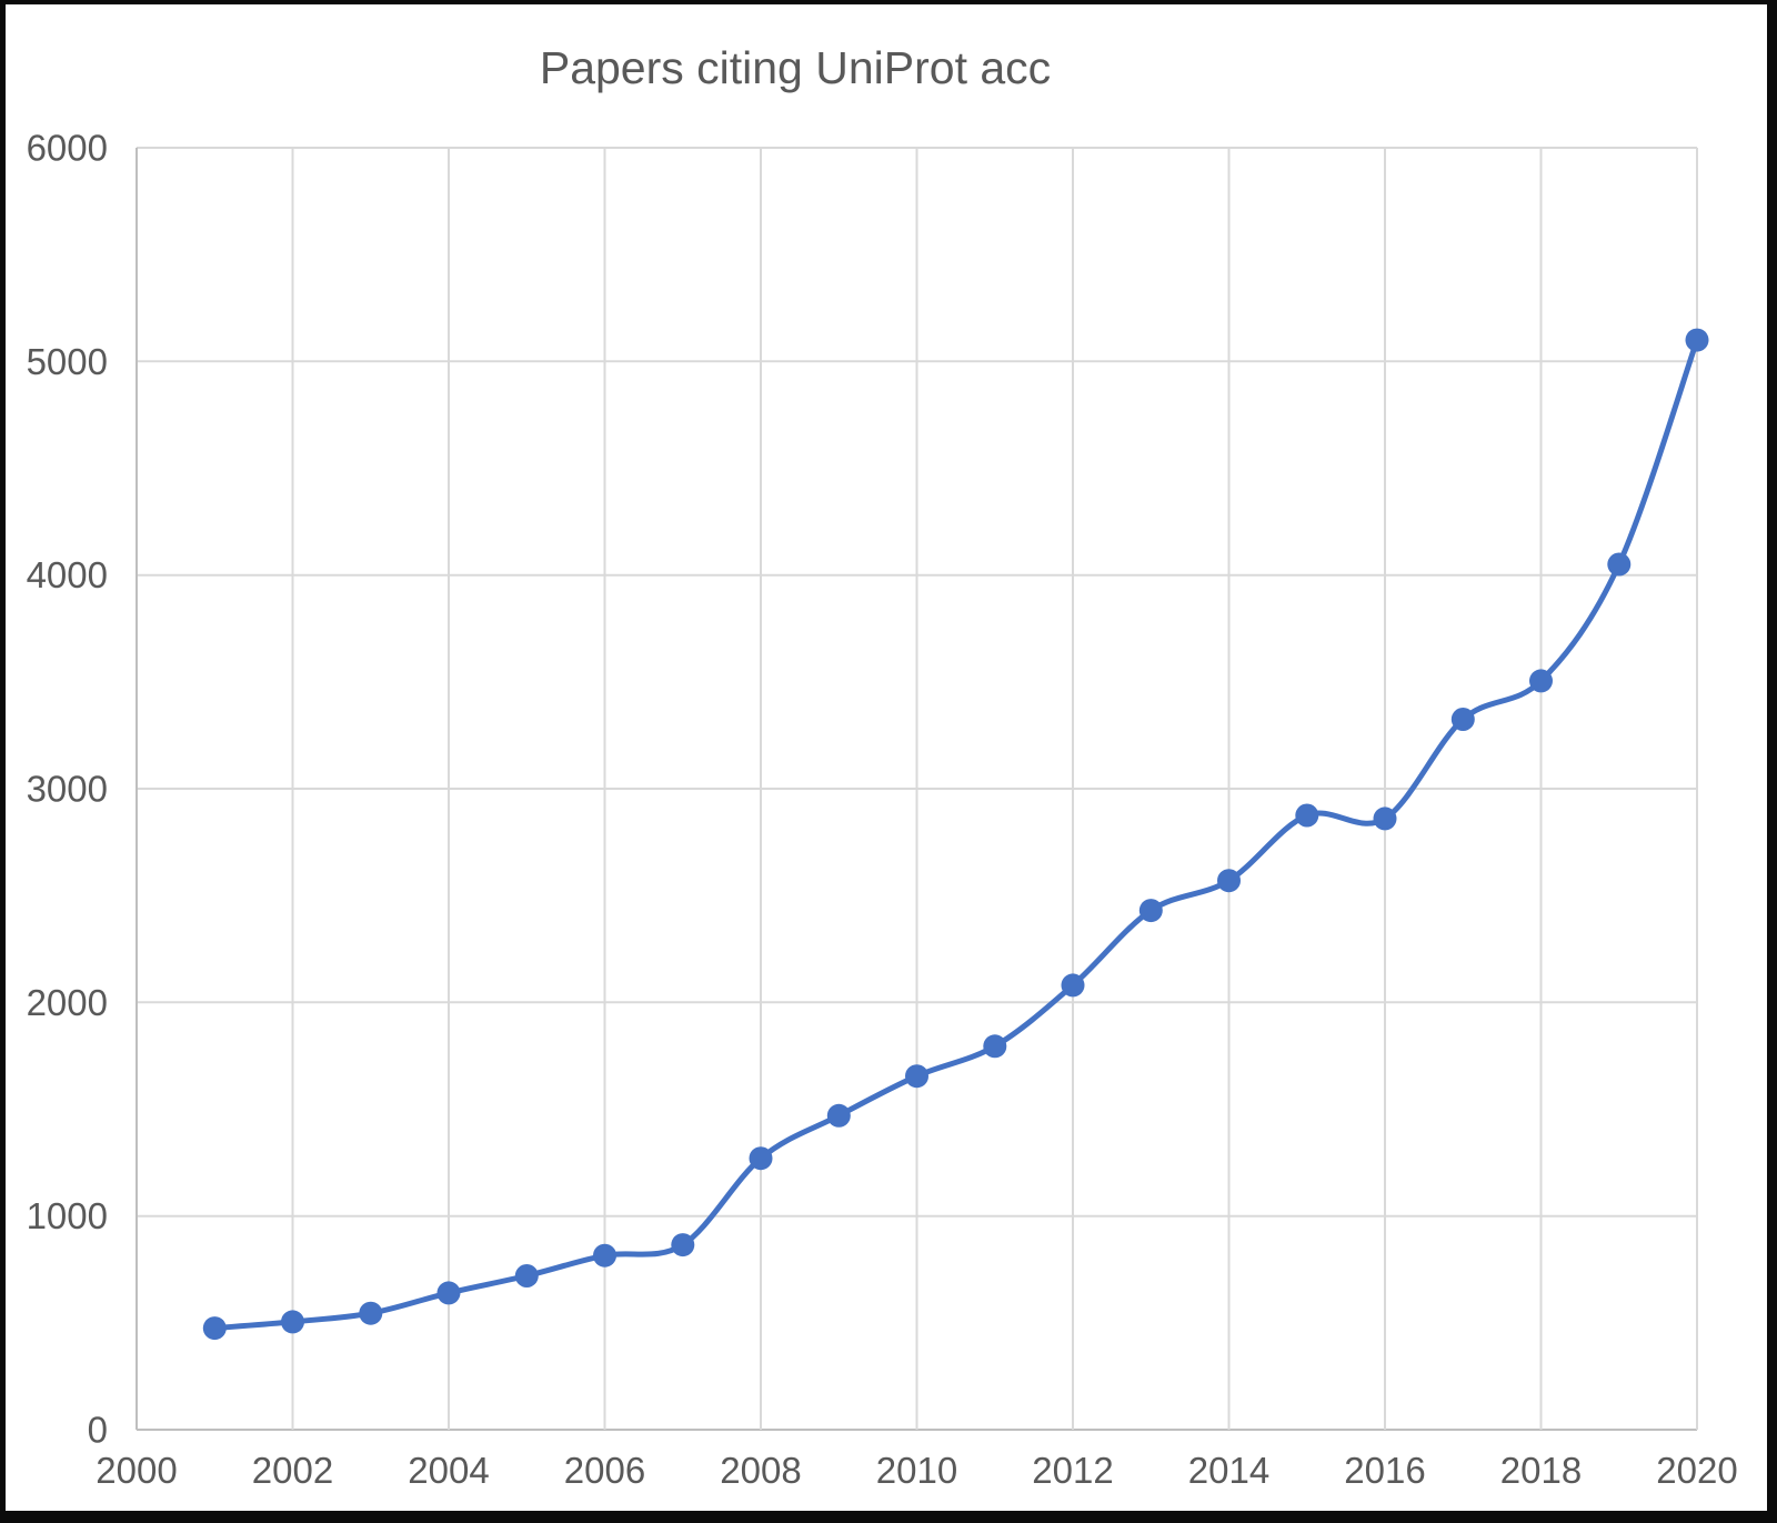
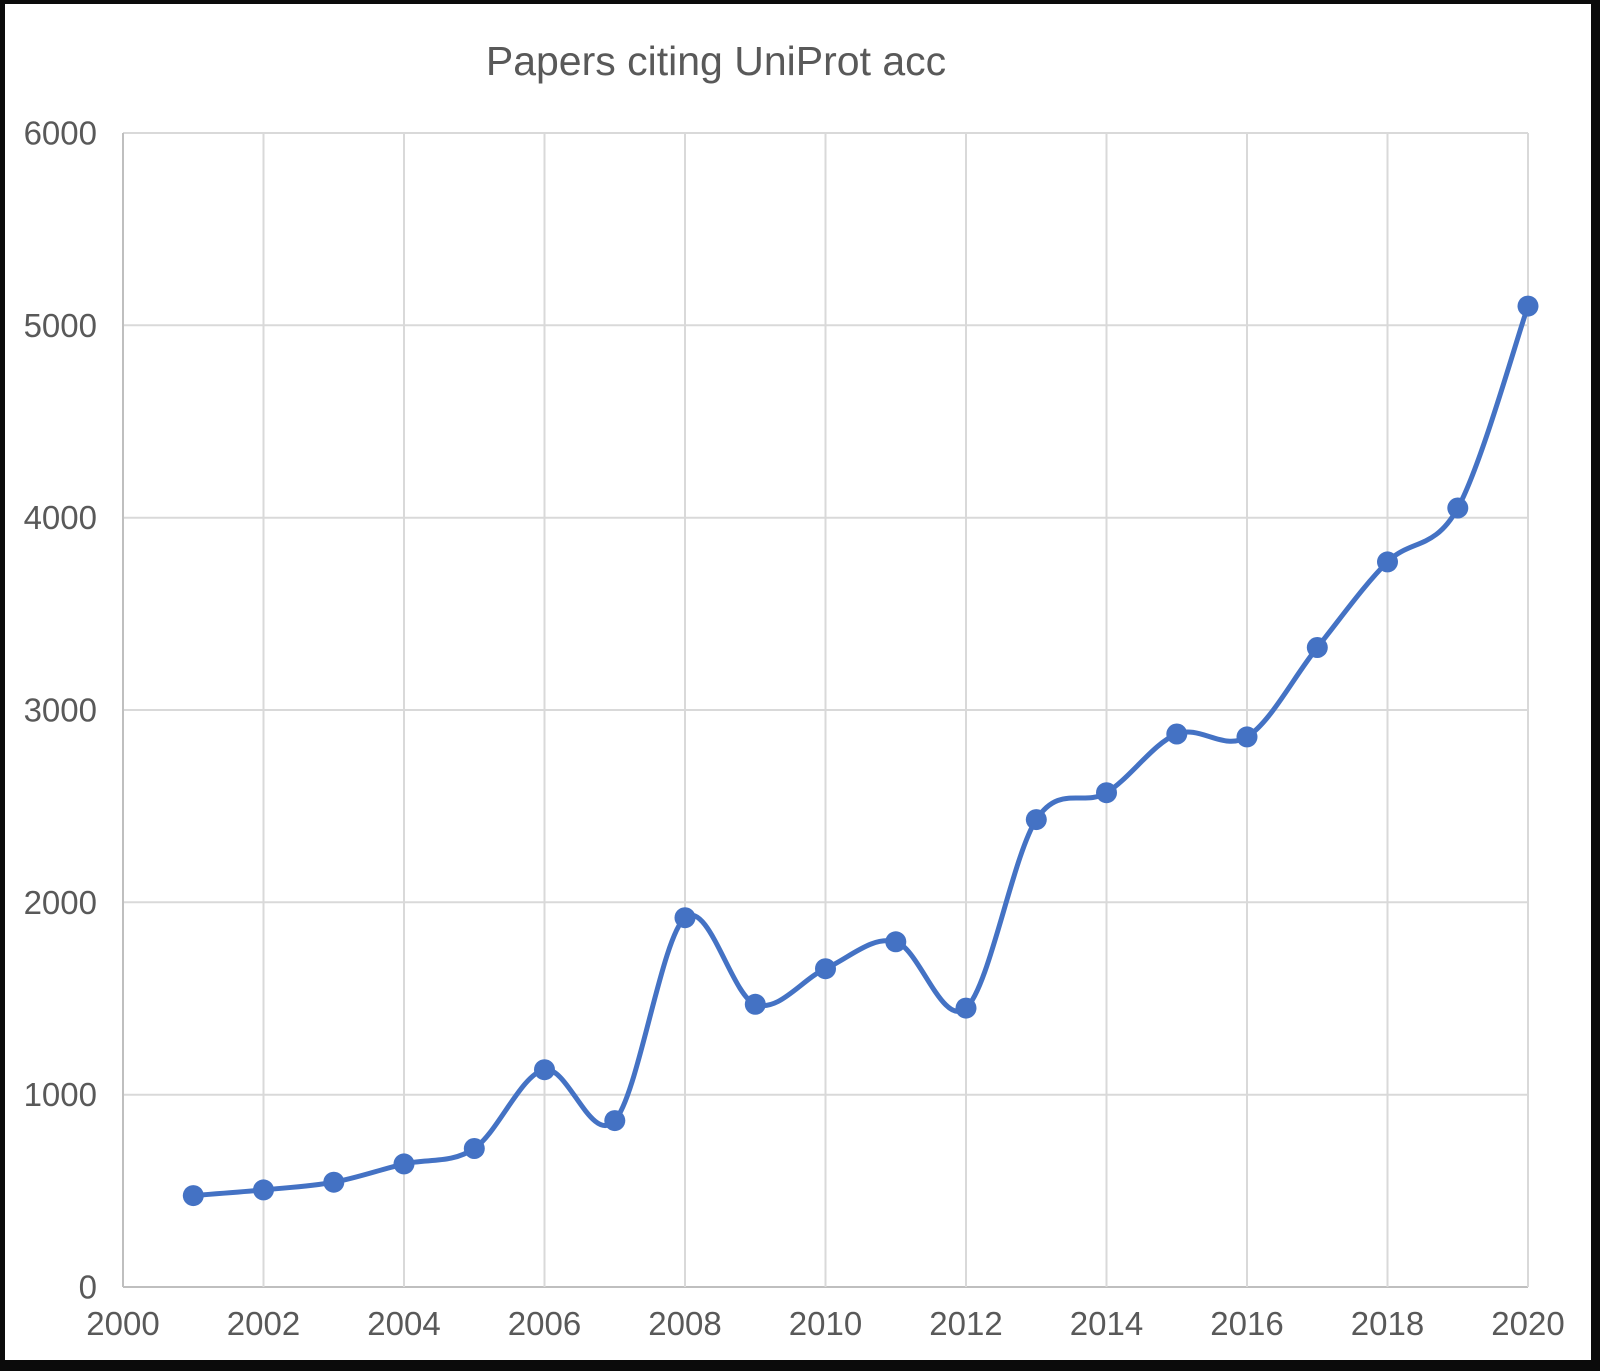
2006: 820 -> 1130
2008: 1270 -> 1920
2012: 2080 -> 1450
2018: 3500 -> 3770
